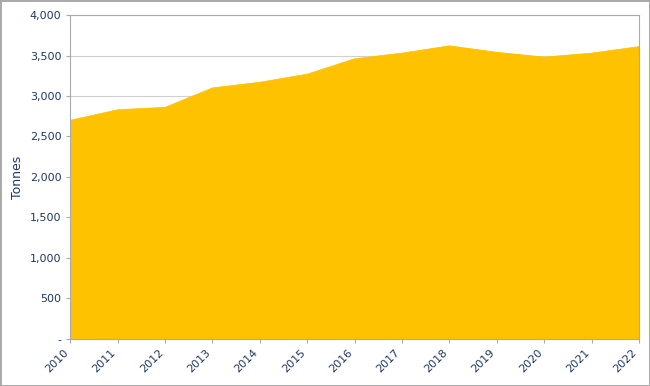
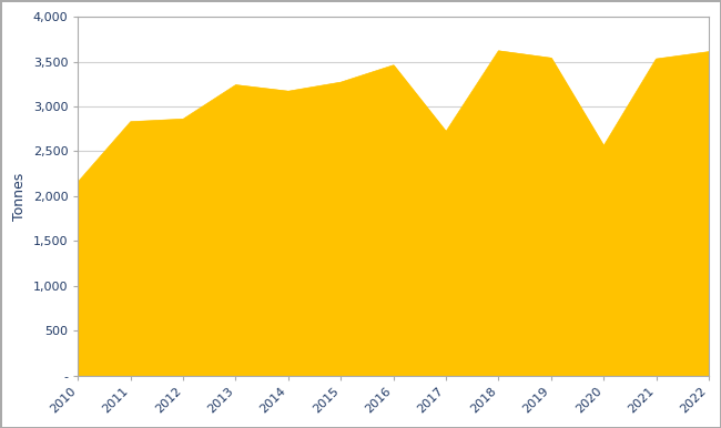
2010: 2,700 -> 2,160
2013: 3,100 -> 3,240
2017: 3,530 -> 2,720
2020: 3,480 -> 2,560
